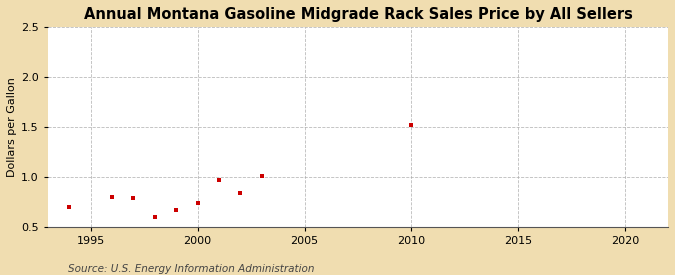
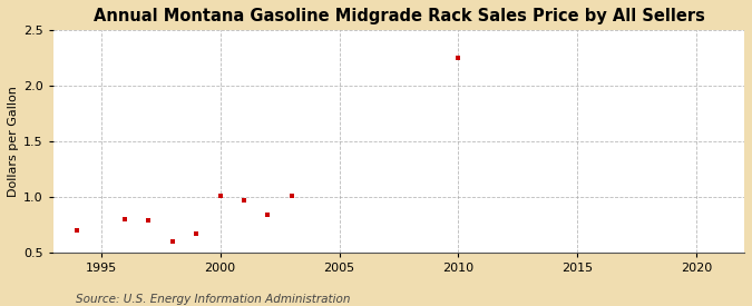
2000: 0.74 -> 1.01
2010: 1.52 -> 2.25
